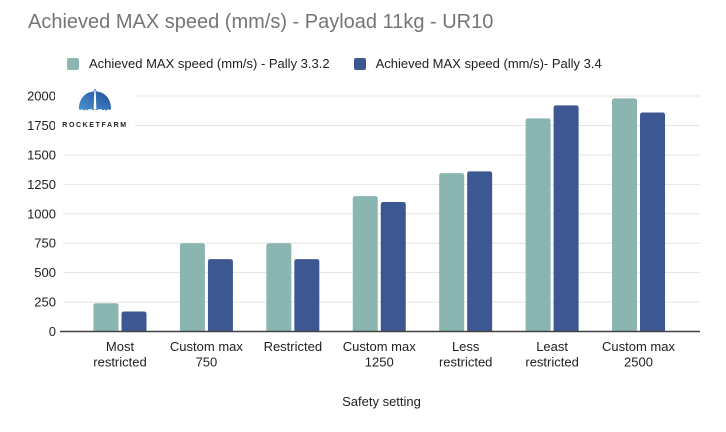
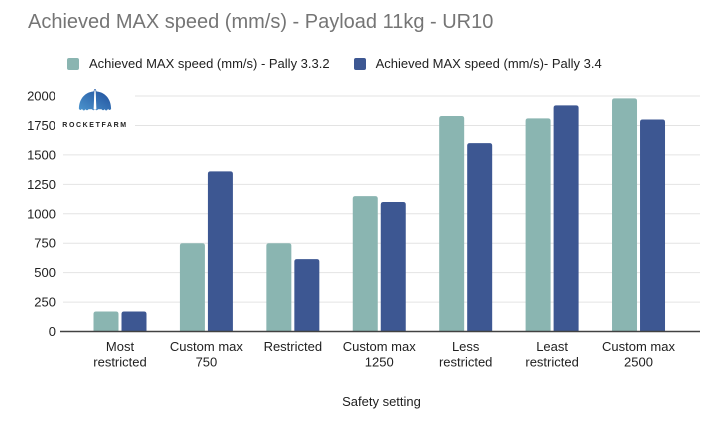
Achieved MAX speed (mm/s) - Pally 3.3.2/Most restricted: 240 -> 170
Achieved MAX speed (mm/s)- Pally 3.4/Custom max 750: 620 -> 1360
Achieved MAX speed (mm/s) - Pally 3.3.2/Less restricted: 1340 -> 1830
Achieved MAX speed (mm/s)- Pally 3.4/Less restricted: 1360 -> 1600
Achieved MAX speed (mm/s)- Pally 3.4/Custom max 2500: 1860 -> 1800
